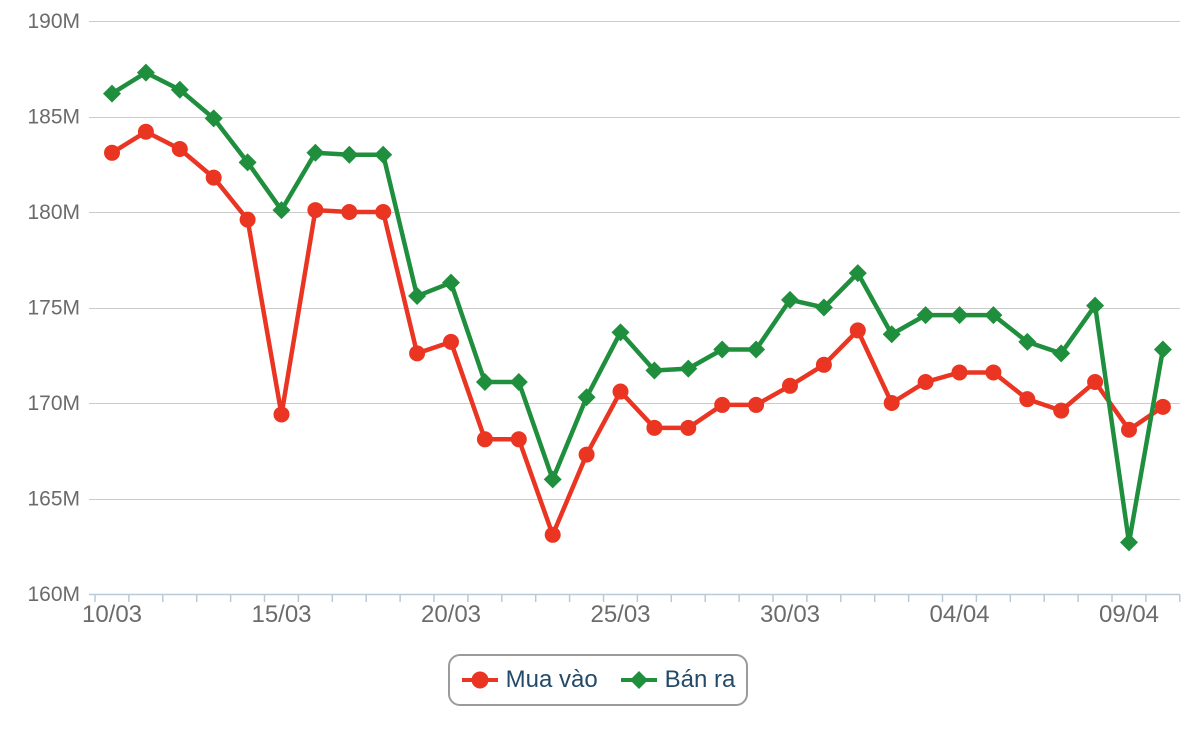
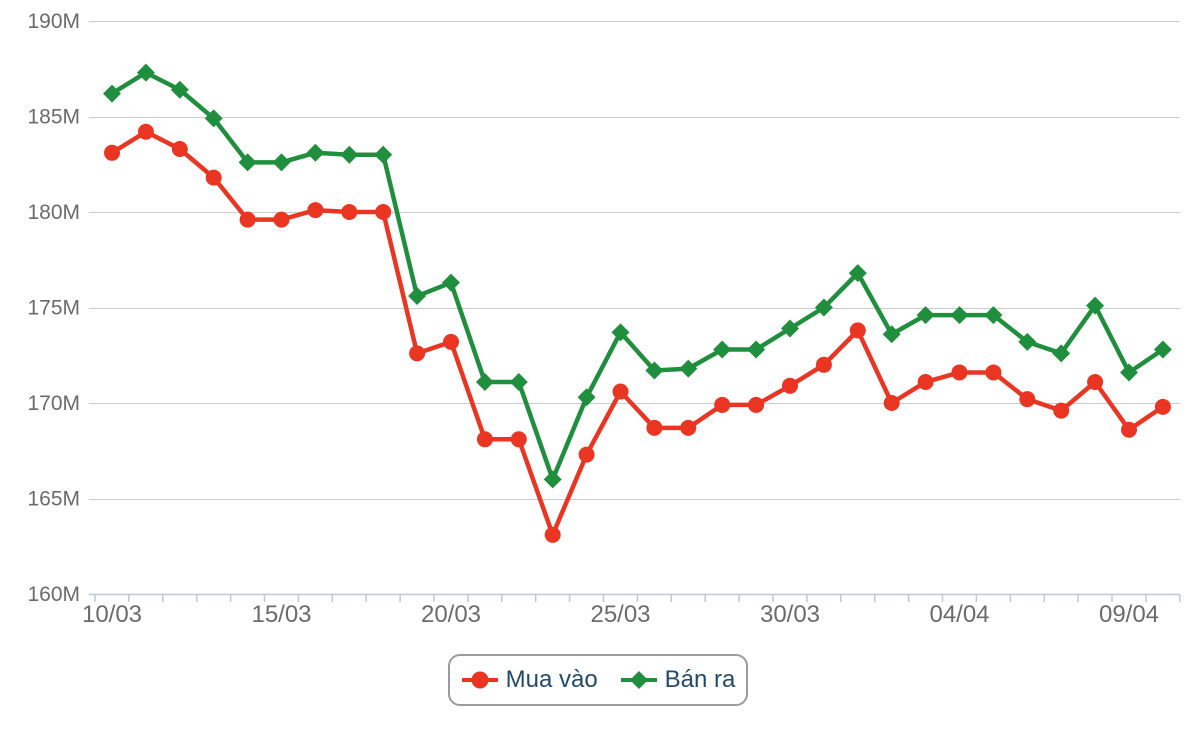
Mua vào/15/03: 169.4M -> 179.6M
Bán ra/15/03: 180.1M -> 182.6M
Bán ra/30/03: 175.4M -> 173.9M
Bán ra/09/04: 162.7M -> 171.6M
